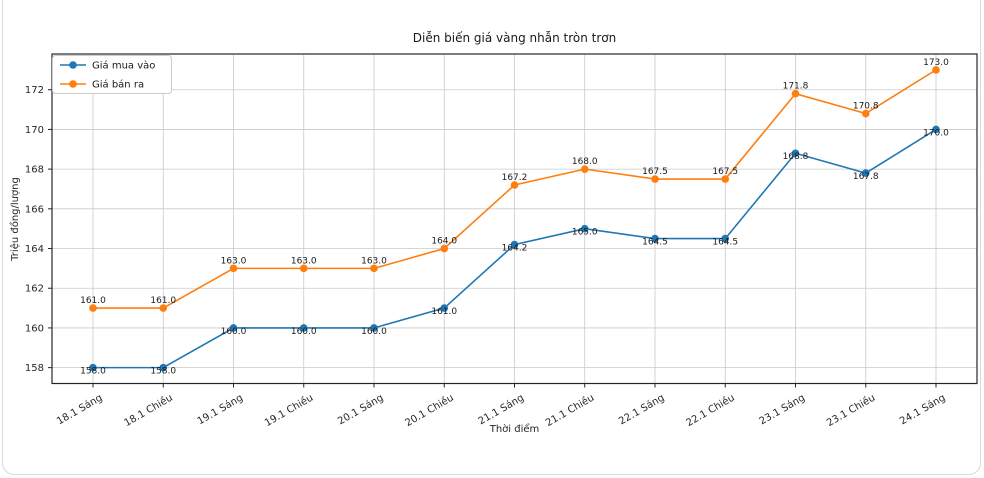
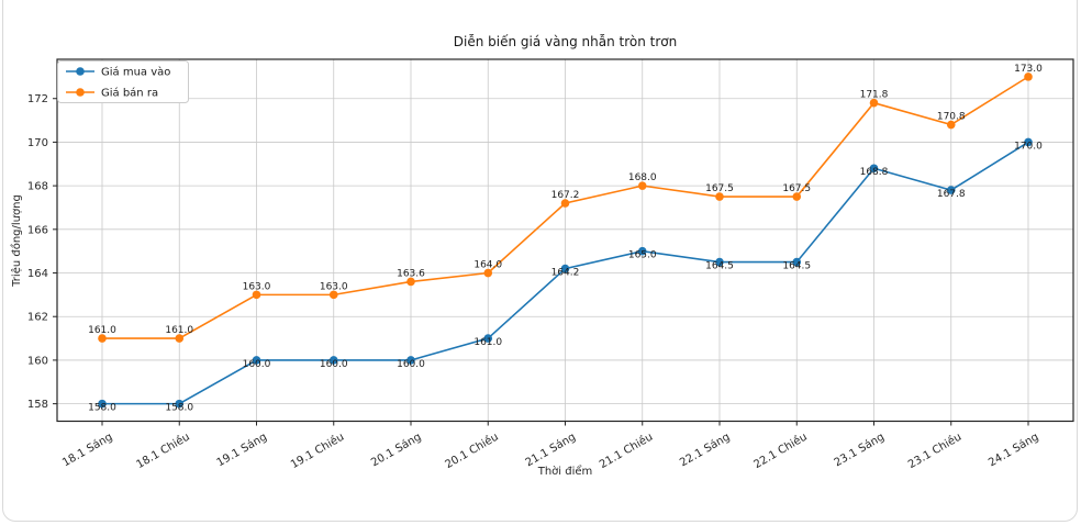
Giá bán ra/20.1 Sáng: 163.0 -> 163.6
